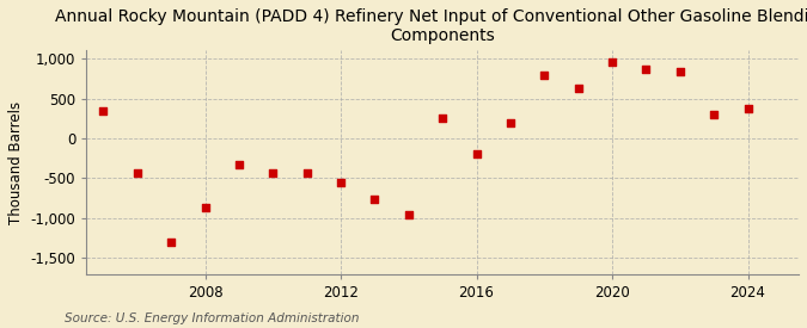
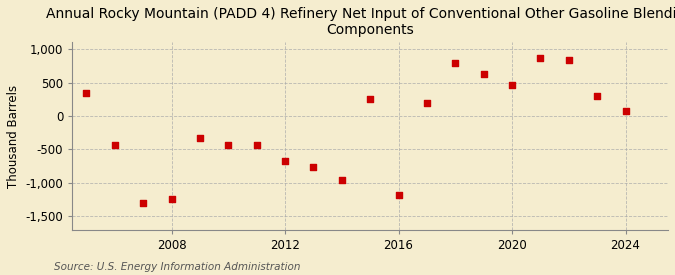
2008: -870 -> -1,240
2012: -560 -> -680
2016: -200 -> -1,180
2020: 950 -> 460
2024: 380 -> 80
